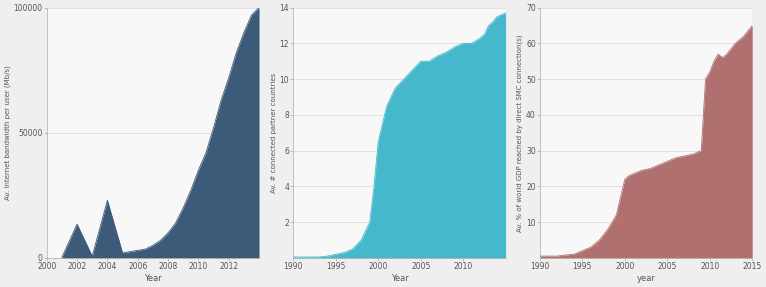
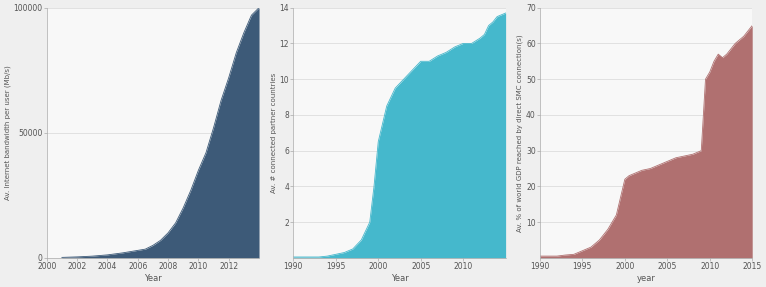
2002: 13500 -> 400
2004: 23000 -> 1200
